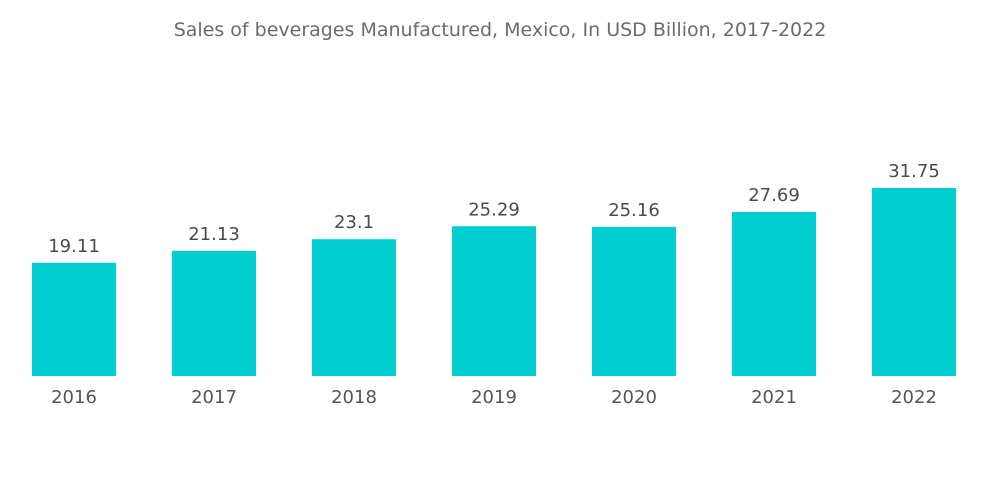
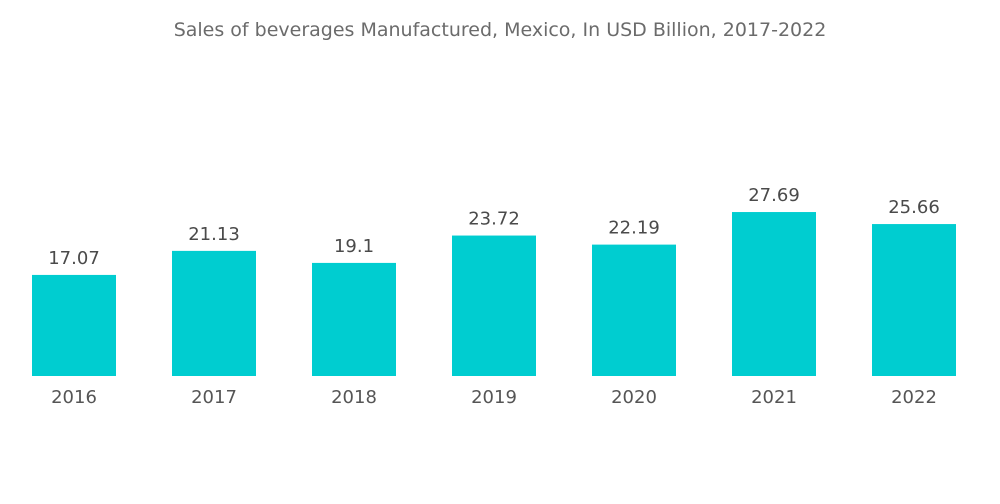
2016: 19.11 -> 17.07
2018: 23.1 -> 19.1
2019: 25.29 -> 23.72
2020: 25.16 -> 22.19
2022: 31.75 -> 25.66
